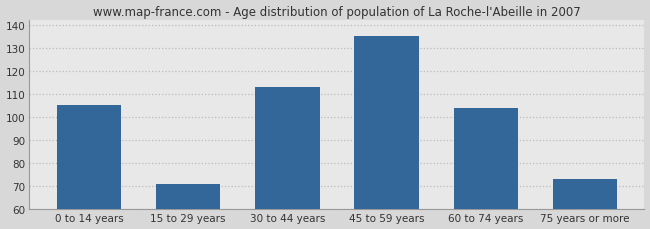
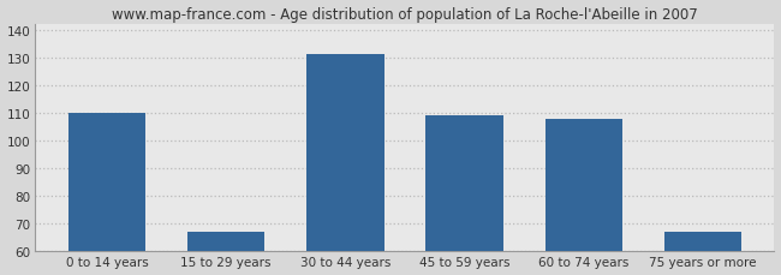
0 to 14 years: 105 -> 110
15 to 29 years: 71 -> 67
30 to 44 years: 113 -> 131
45 to 59 years: 135 -> 109
60 to 74 years: 104 -> 108
75 years or more: 73 -> 67
